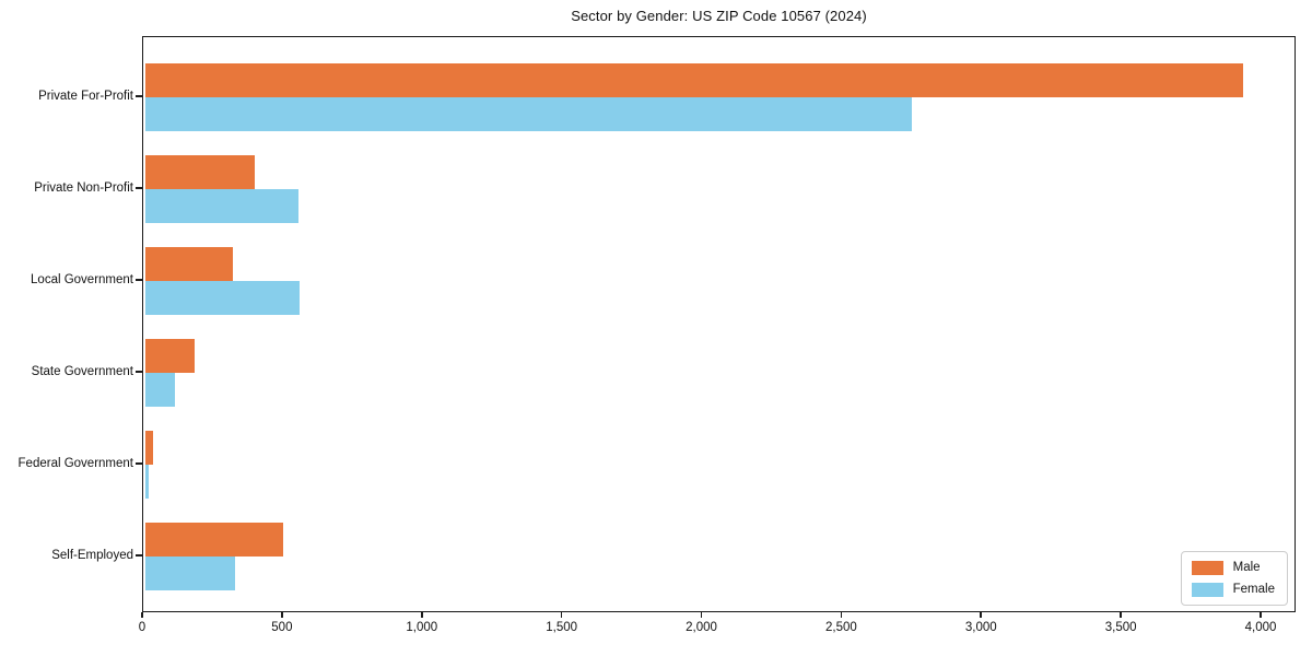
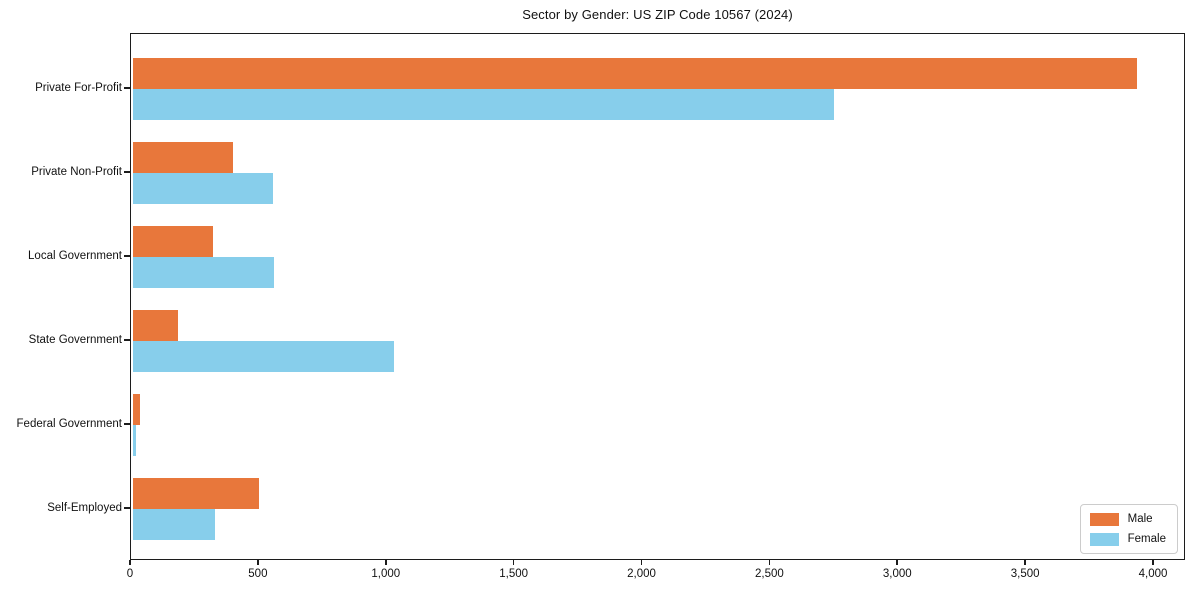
Female/State Government: 120 -> 1030
